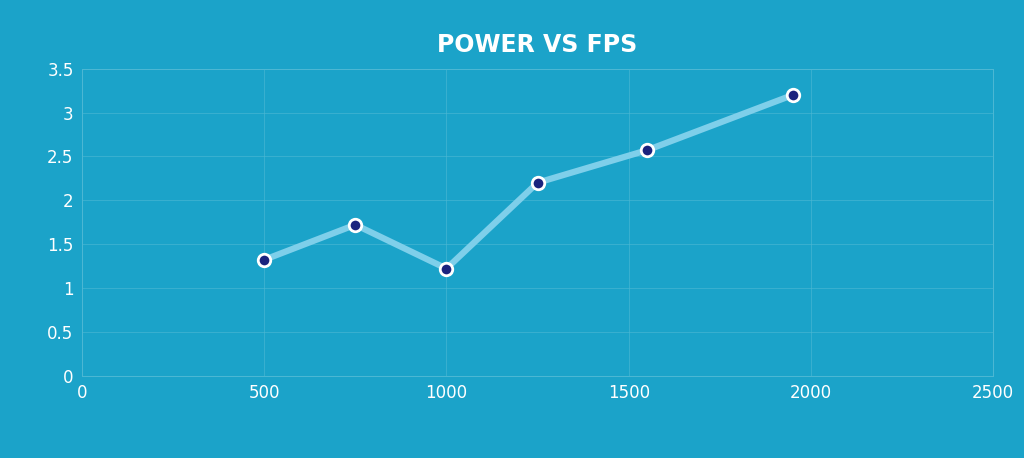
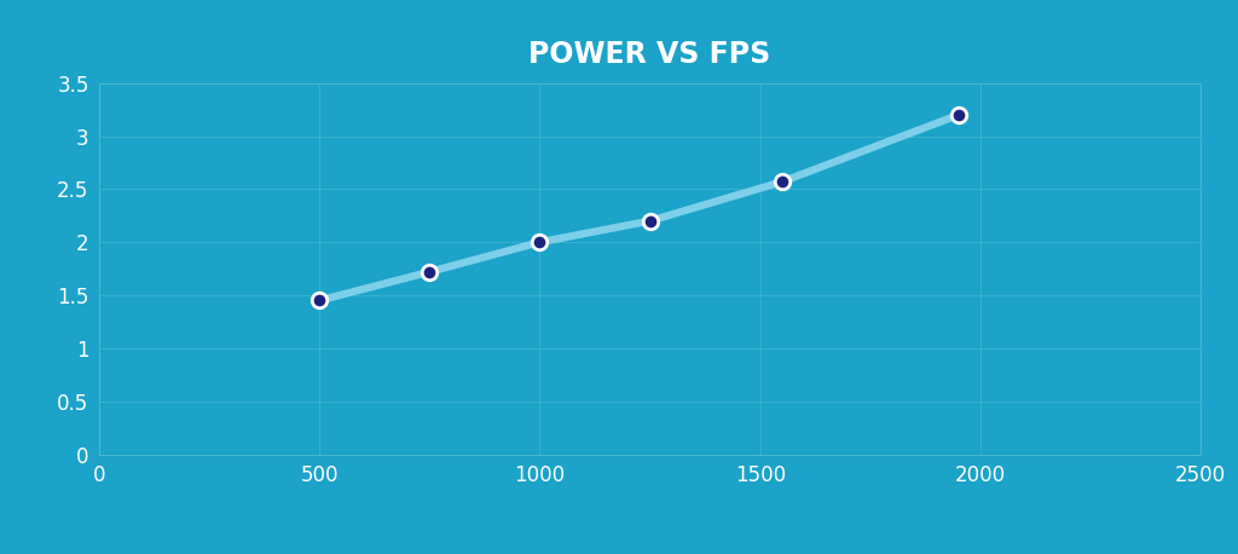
500: 1.32 -> 1.45
1000: 1.22 -> 2.00
